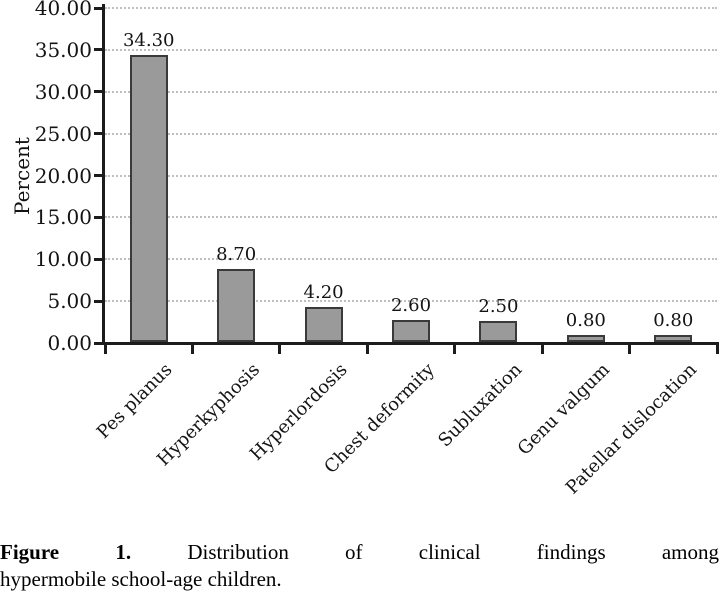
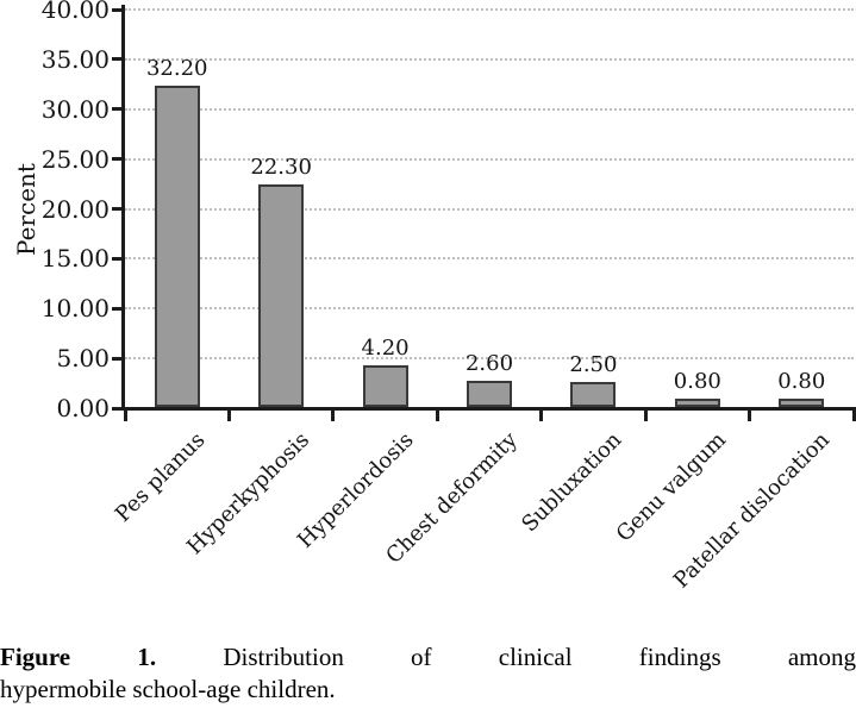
Pes planus: 34.30 -> 32.20
Hyperkyphosis: 8.70 -> 22.30
